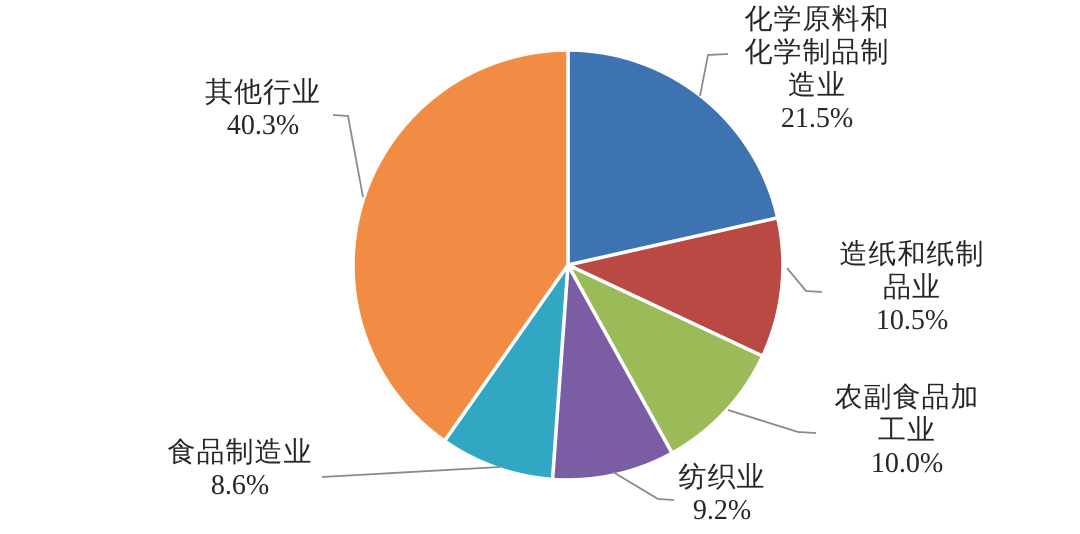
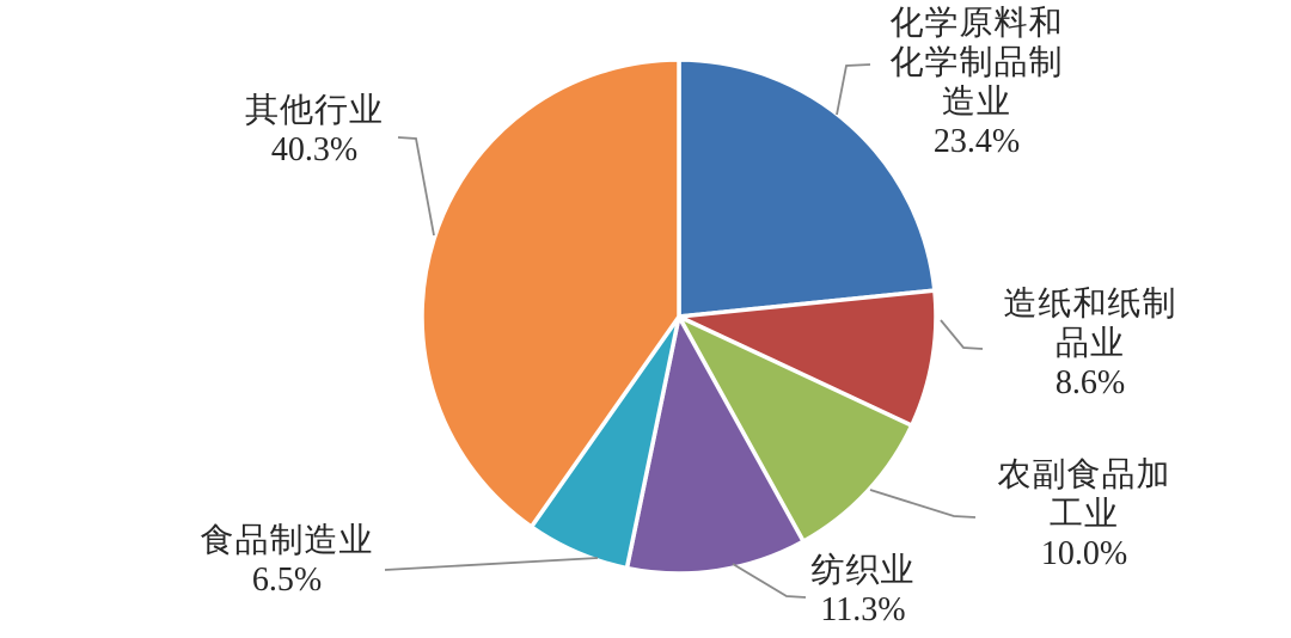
化学原料和化学制品制造业: 21.5% -> 23.4%
造纸和纸制品业: 10.5% -> 8.6%
纺织业: 9.2% -> 11.3%
食品制造业: 8.6% -> 6.5%
